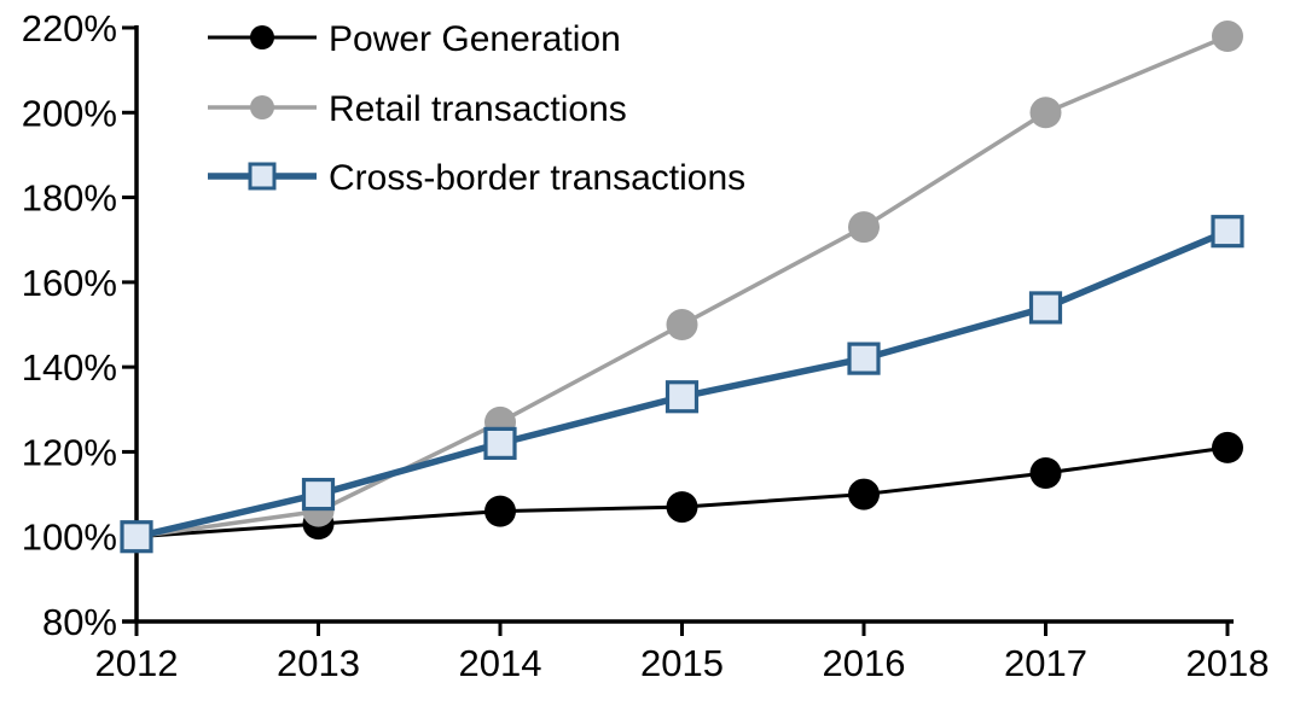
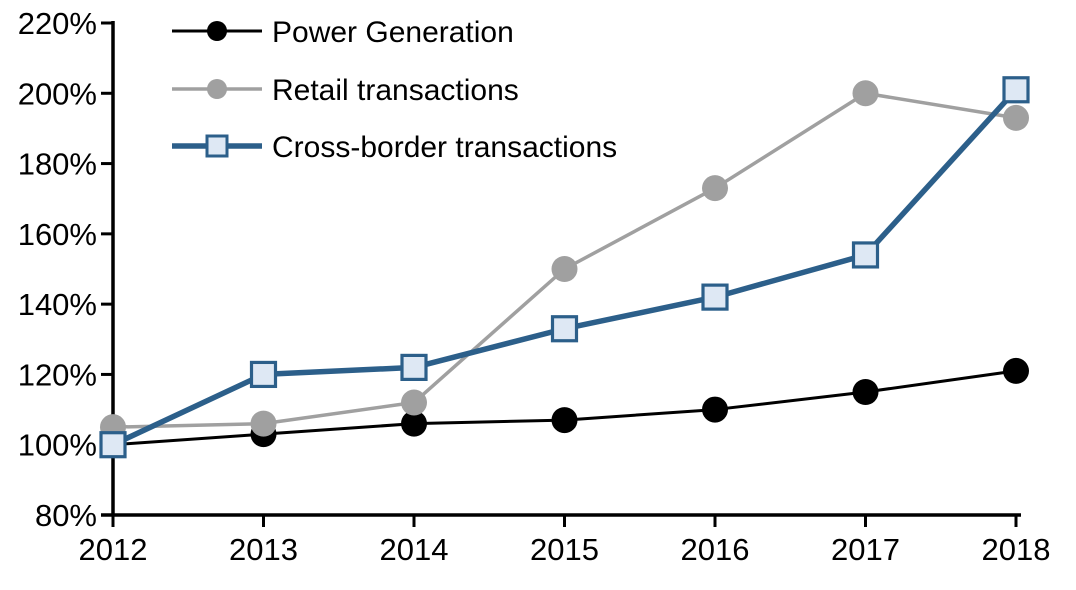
Retail transactions/2012: 100% -> 105%
Cross-border transactions/2013: 110% -> 120%
Retail transactions/2014: 127% -> 112%
Retail transactions/2018: 218% -> 193%
Cross-border transactions/2018: 172% -> 201%
